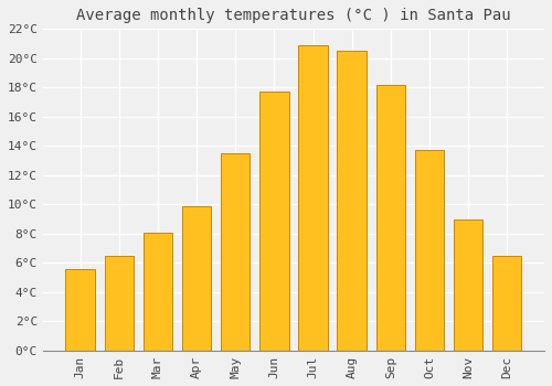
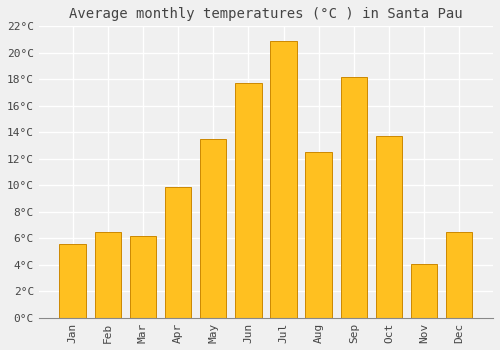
Mar: 8.1°C -> 6.2°C
Aug: 20.5°C -> 12.5°C
Nov: 9.0°C -> 4.1°C
